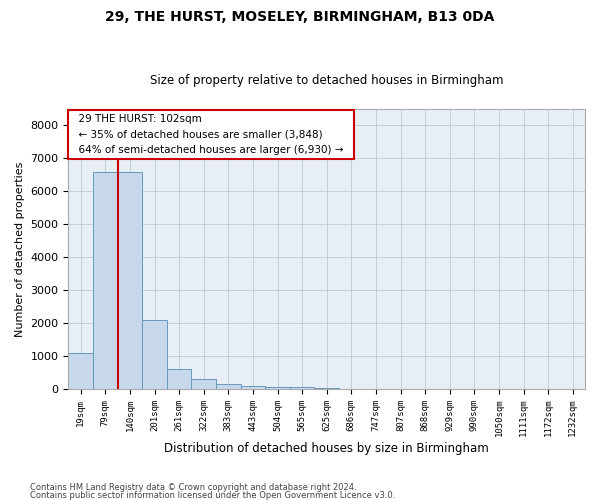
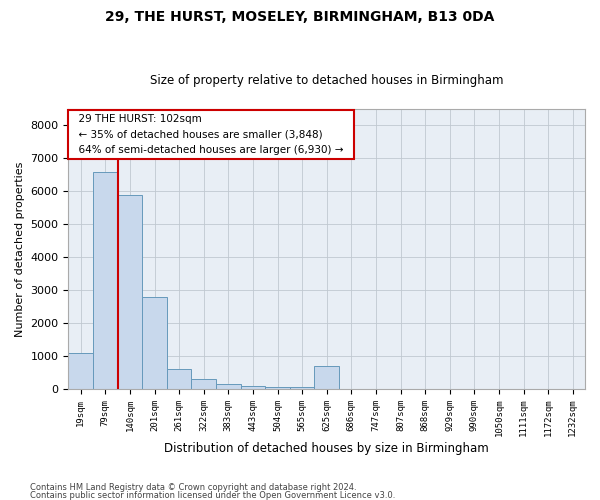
140sqm: 6600 -> 5900
201sqm: 2100 -> 2800
625sqm: 30 -> 700
